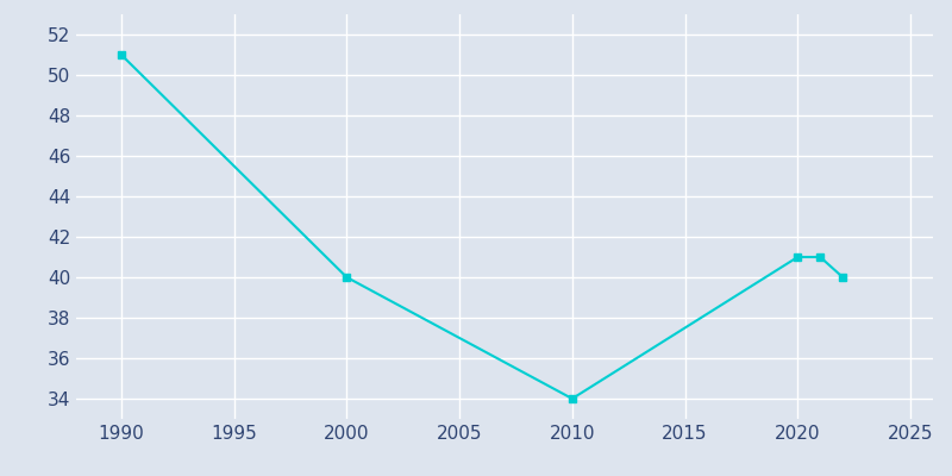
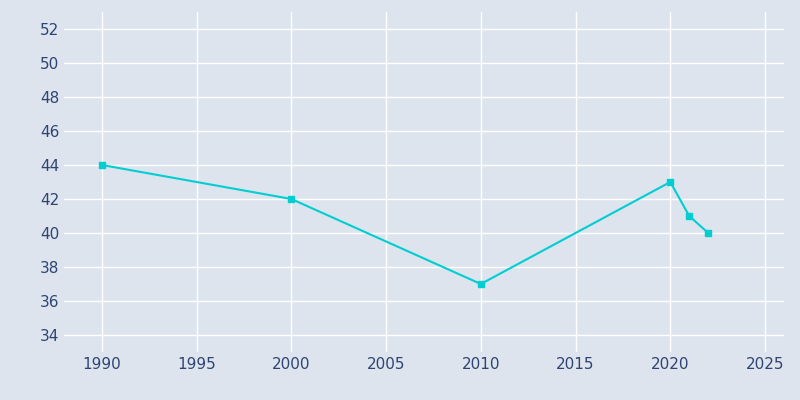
1990: 51 -> 44
2000: 40 -> 42
2010: 34 -> 37
2020: 41 -> 43
